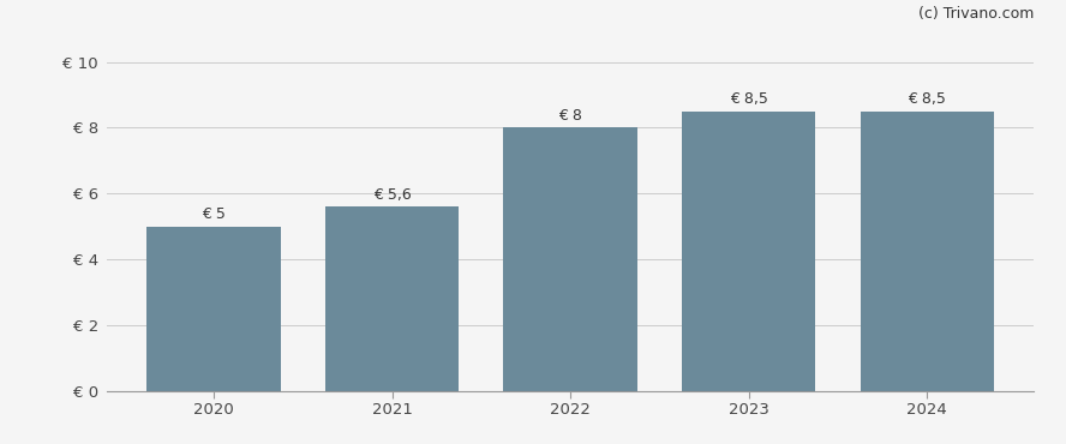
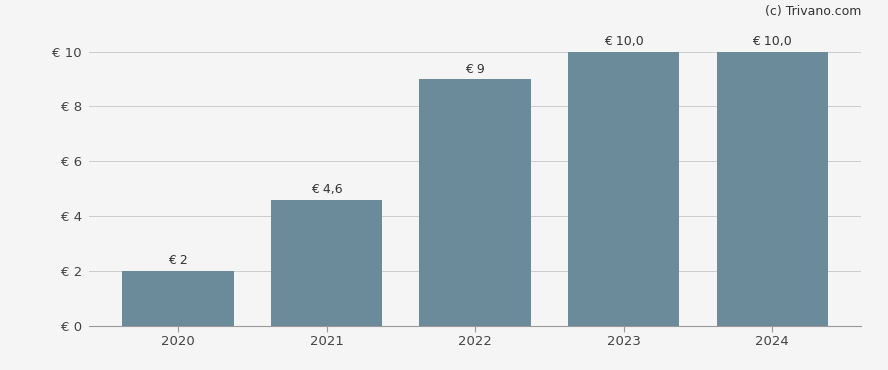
2020: 5 -> 2
2021: 5,6 -> 4,6
2022: 8 -> 9
2023: 8,5 -> 10,0
2024: 8,5 -> 10,0
